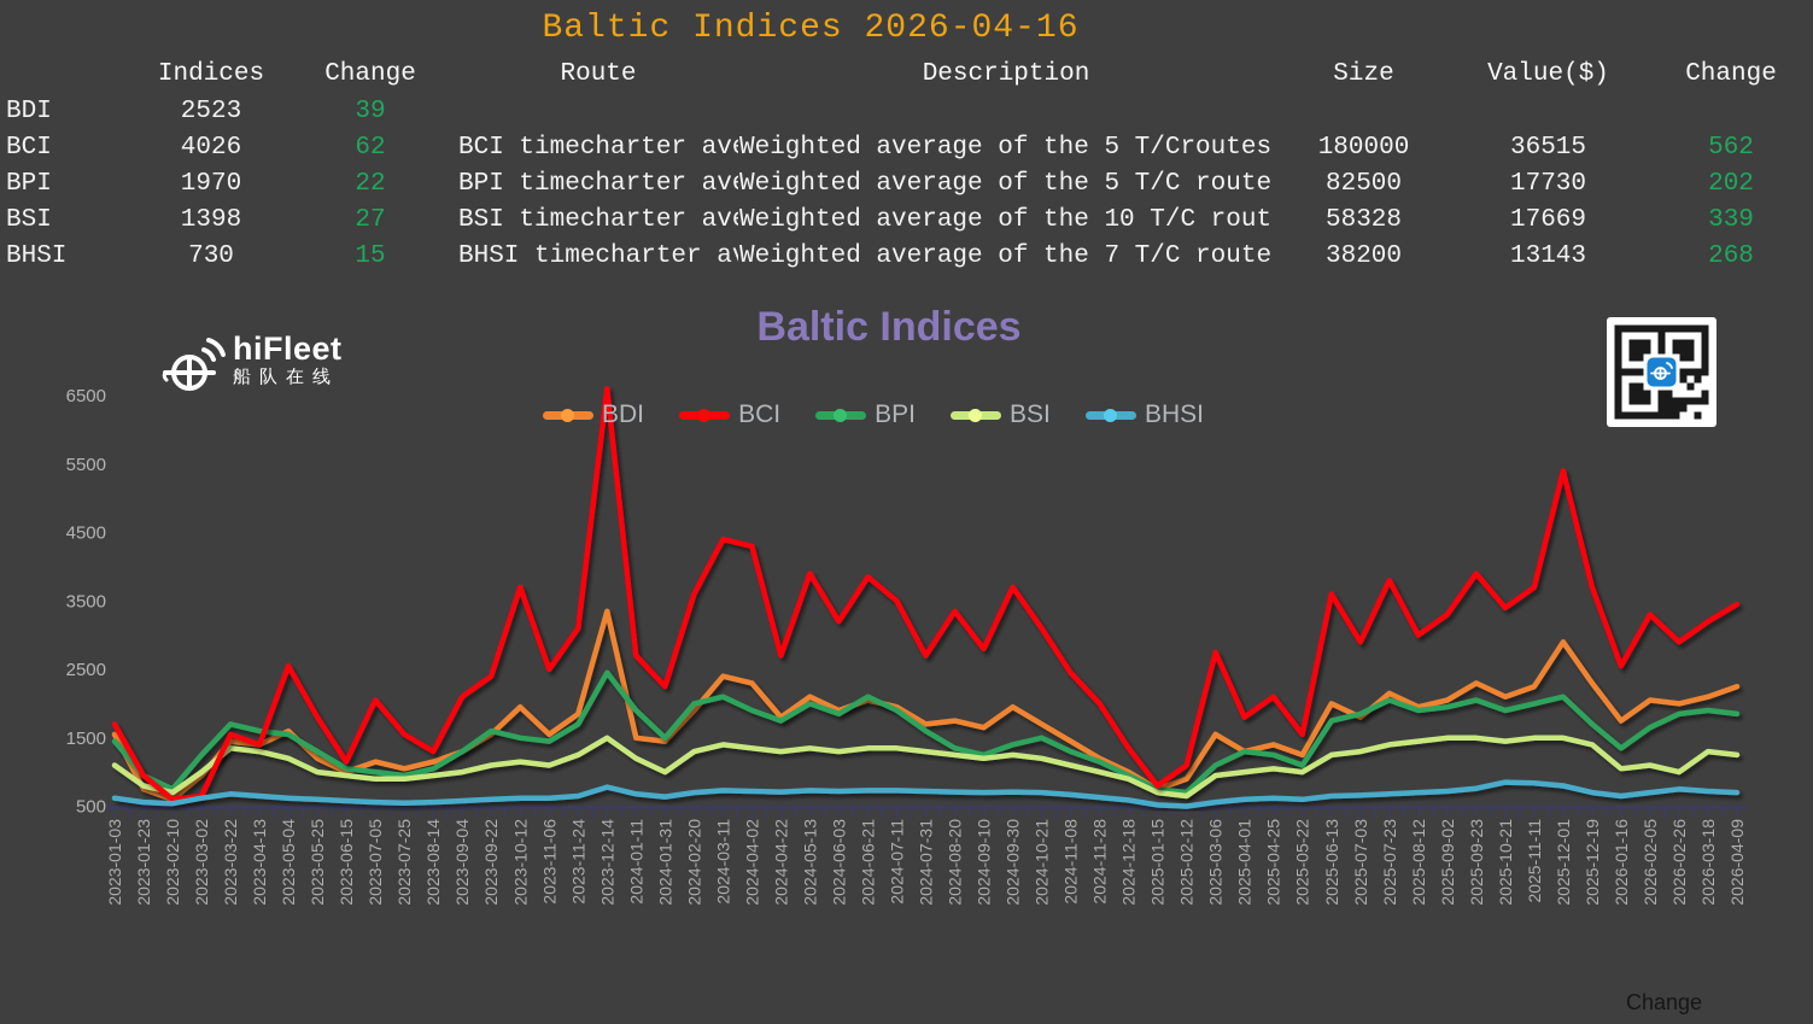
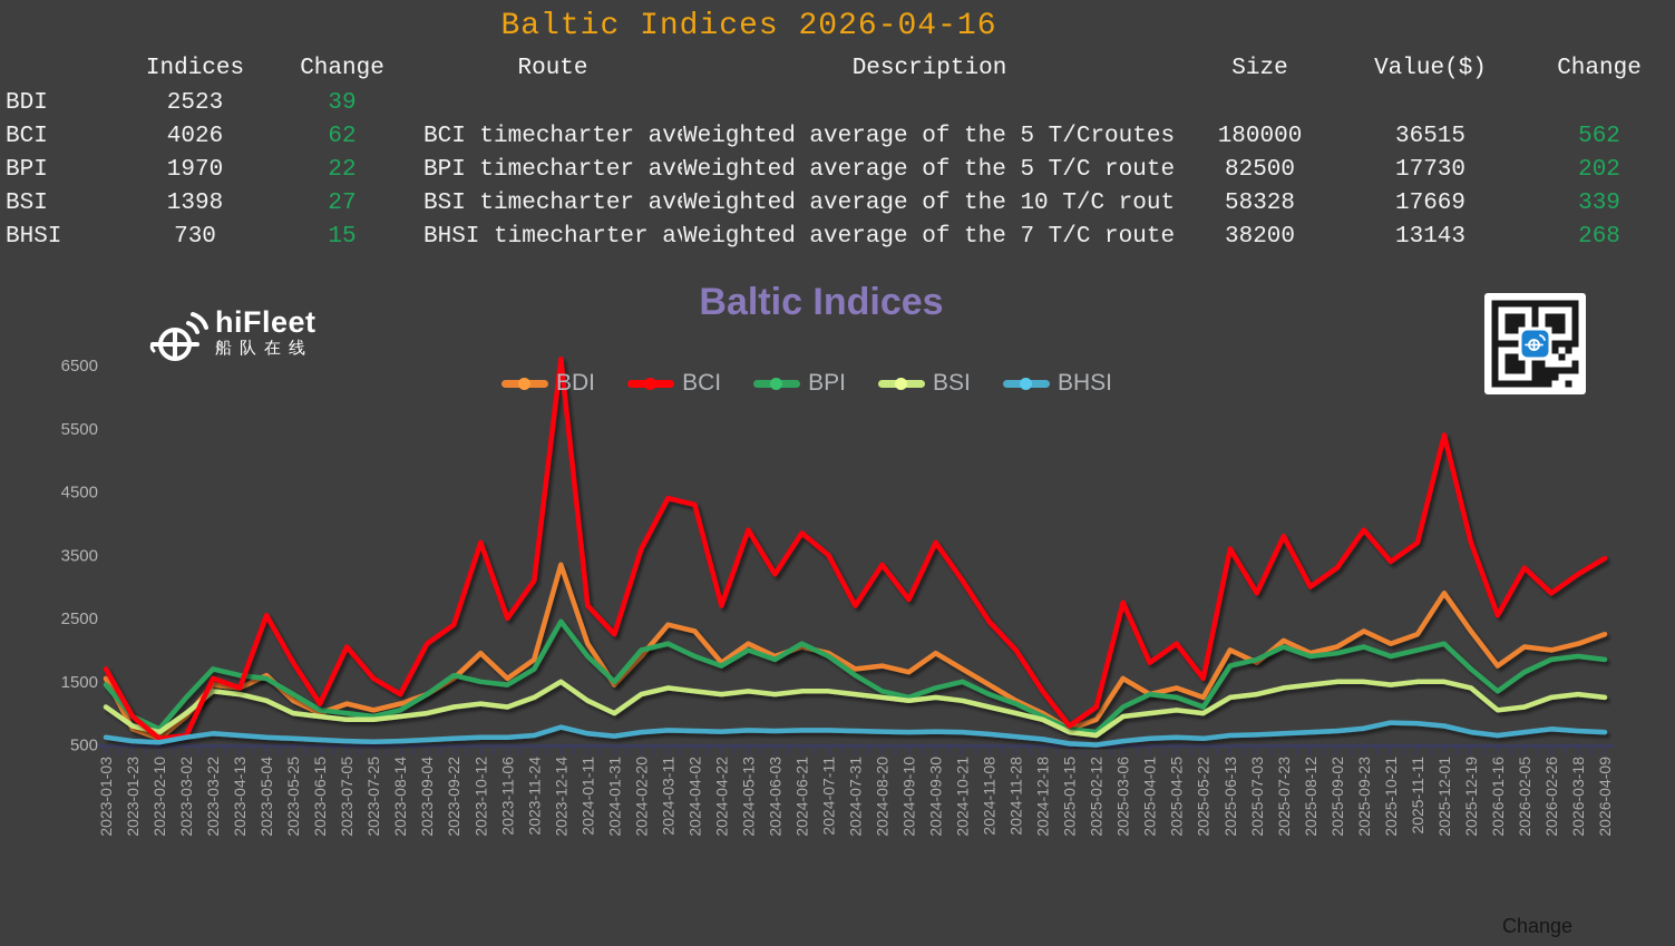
BDI/2024-01-11: 1500 -> 2100
BSI/2026-02-26: 1000 -> 1200
